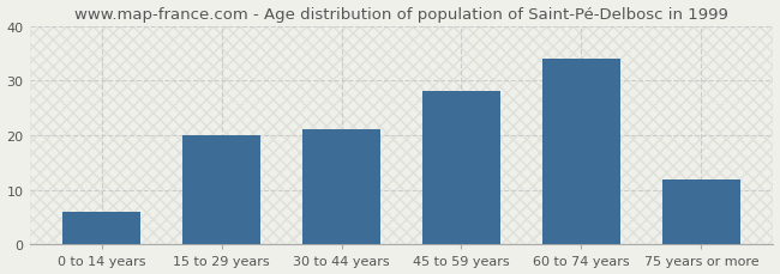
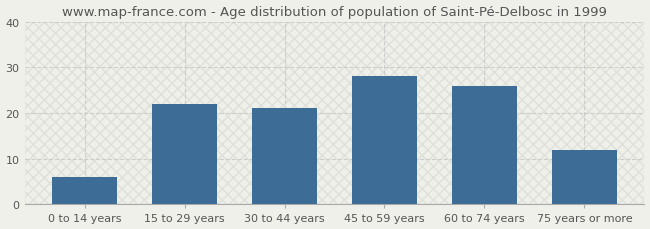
15 to 29 years: 20 -> 22
60 to 74 years: 34 -> 26
